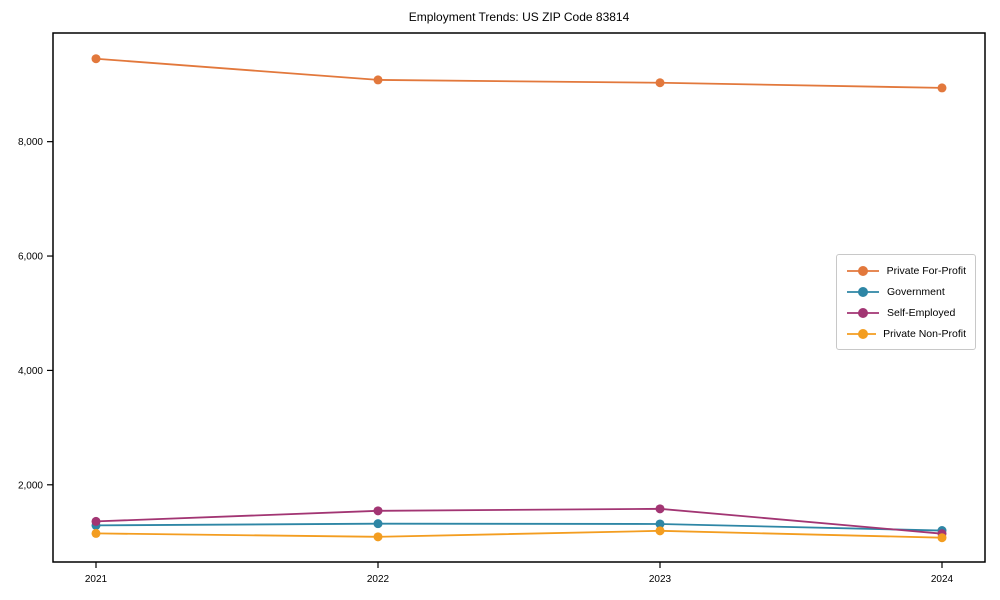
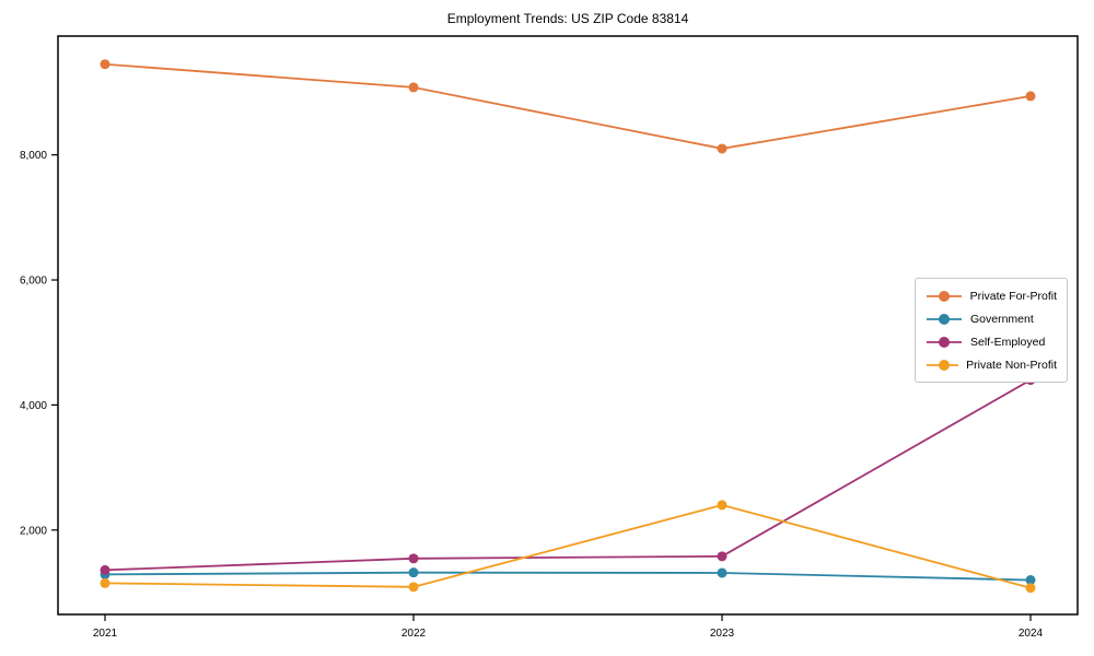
Private For-Profit/2023: 9000 -> 8100
Private Non-Profit/2023: 1200 -> 2400
Self-Employed/2024: 1100 -> 4400
